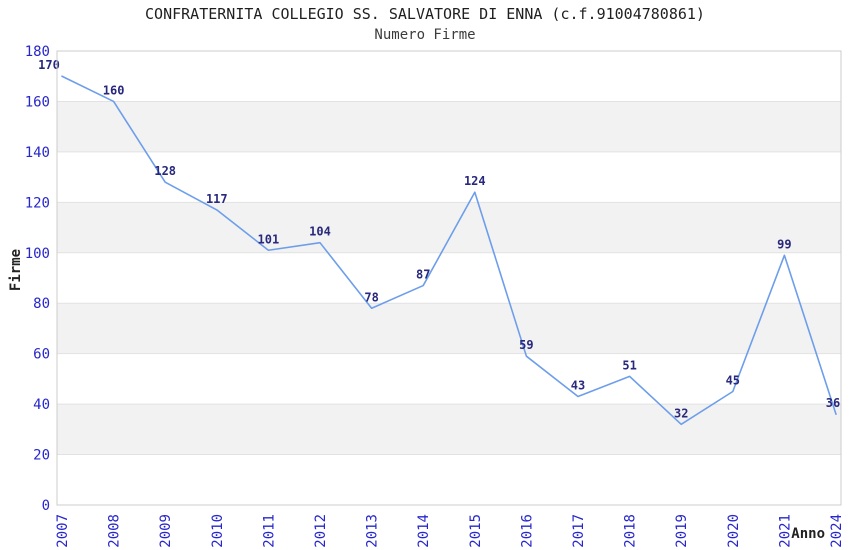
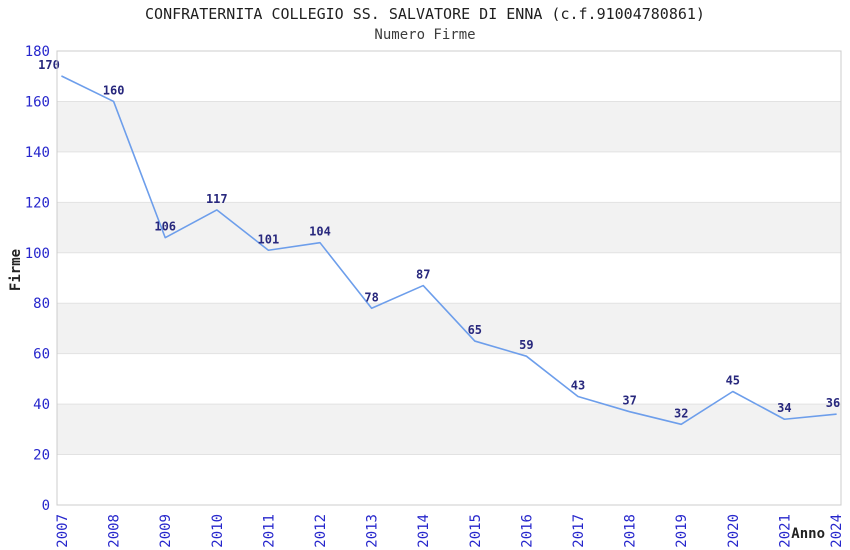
2009: 128 -> 106
2015: 124 -> 65
2018: 51 -> 37
2021: 99 -> 34
